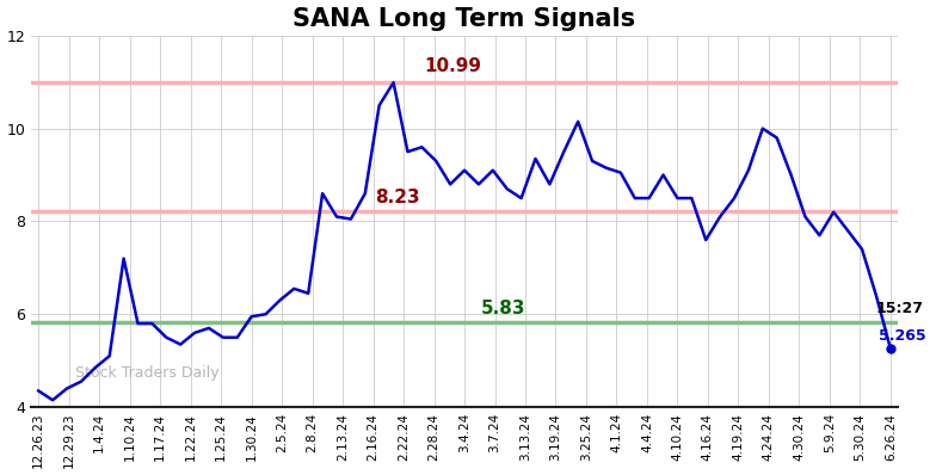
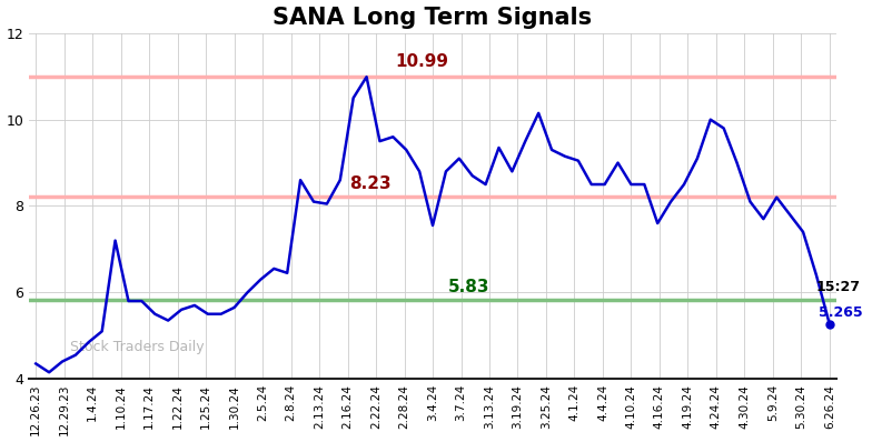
1.30.24: 5.95 -> 5.65
3.4.24: 9.10 -> 7.55
